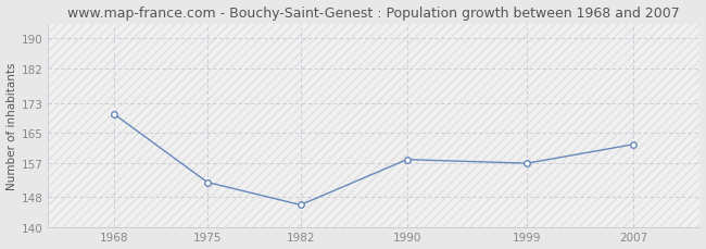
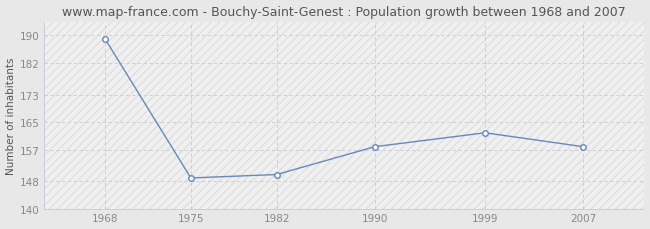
1968: 170 -> 189
1975: 152 -> 149
1982: 146 -> 150
1999: 157 -> 162
2007: 162 -> 158
